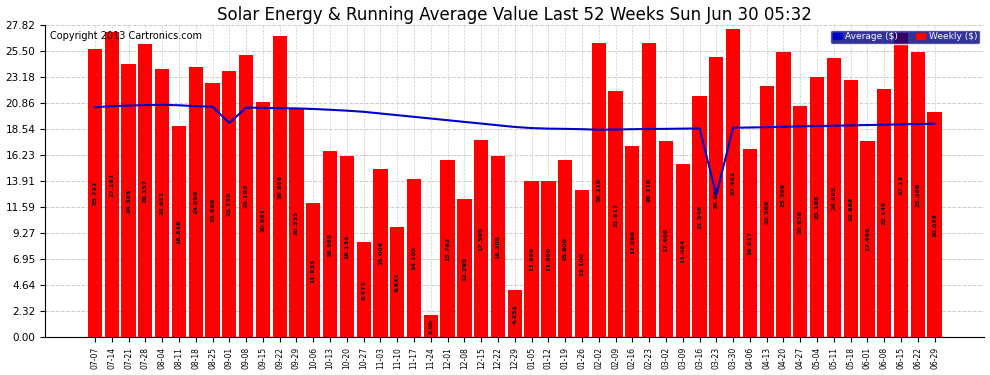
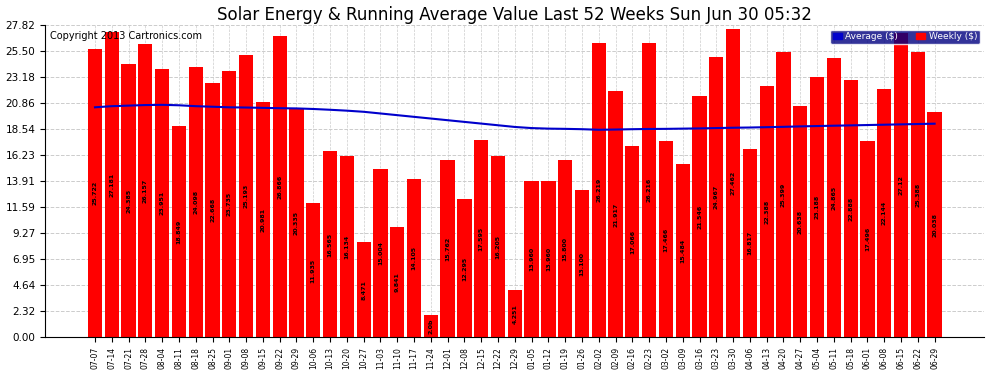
Average ($)/09-01: 19.1 -> 20.5
Average ($)/03-23: 12.7 -> 18.6
